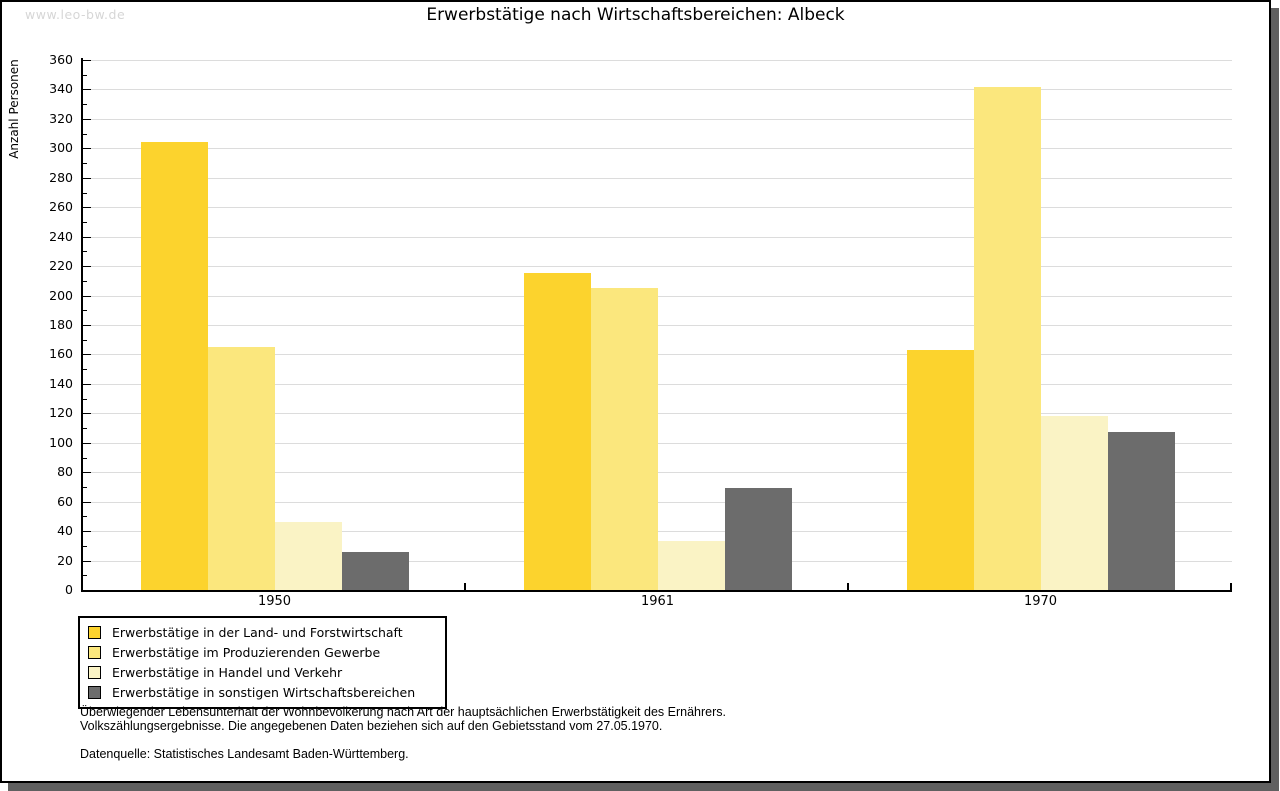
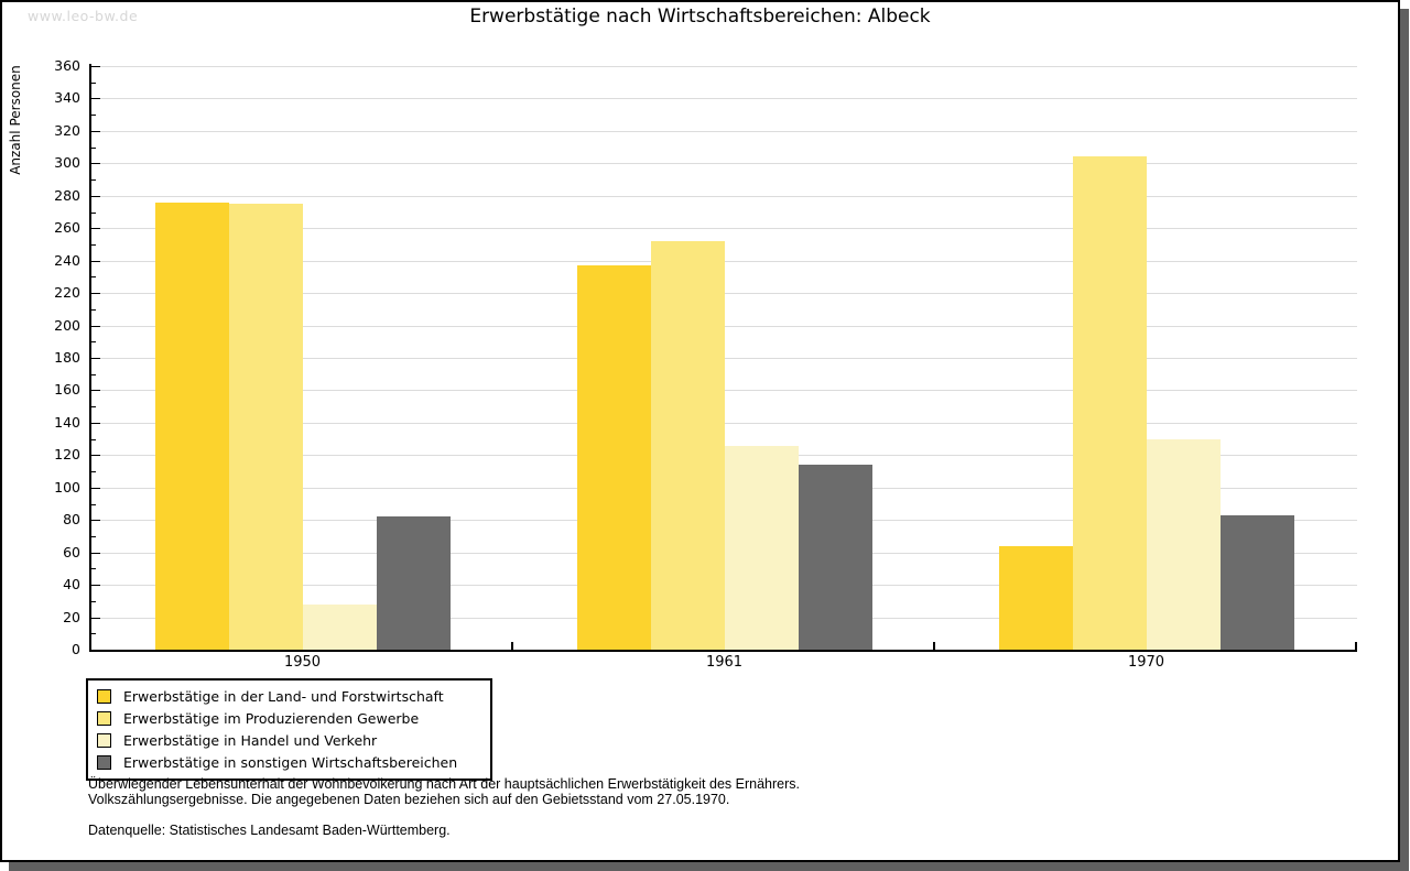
Erwerbstätige in der Land- und Forstwirtschaft/1950: 304 -> 276
Erwerbstätige im Produzierenden Gewerbe/1950: 165 -> 275
Erwerbstätige in Handel und Verkehr/1950: 46 -> 28
Erwerbstätige in sonstigen Wirtschaftsbereichen/1950: 26 -> 82
Erwerbstätige in der Land- und Forstwirtschaft/1961: 215 -> 237
Erwerbstätige im Produzierenden Gewerbe/1961: 205 -> 252
Erwerbstätige in Handel und Verkehr/1961: 33 -> 126
Erwerbstätige in sonstigen Wirtschaftsbereichen/1961: 69 -> 114
Erwerbstätige in der Land- und Forstwirtschaft/1970: 163 -> 64
Erwerbstätige im Produzierenden Gewerbe/1970: 342 -> 304
Erwerbstätige in Handel und Verkehr/1970: 118 -> 130
Erwerbstätige in sonstigen Wirtschaftsbereichen/1970: 107 -> 83
